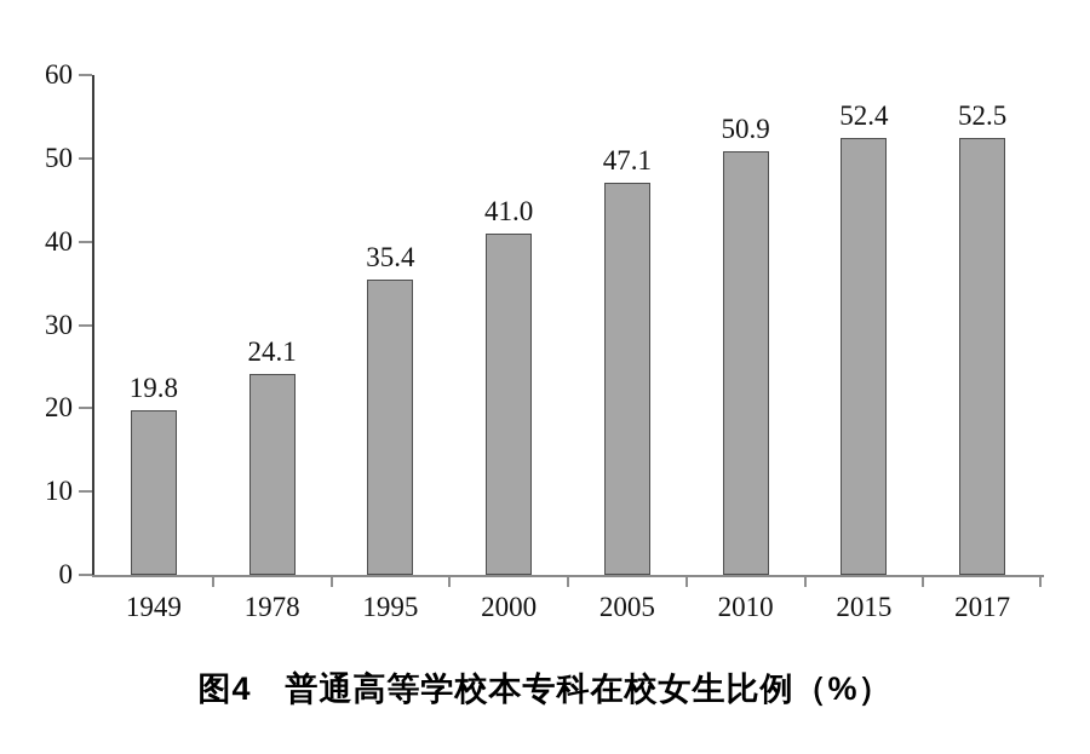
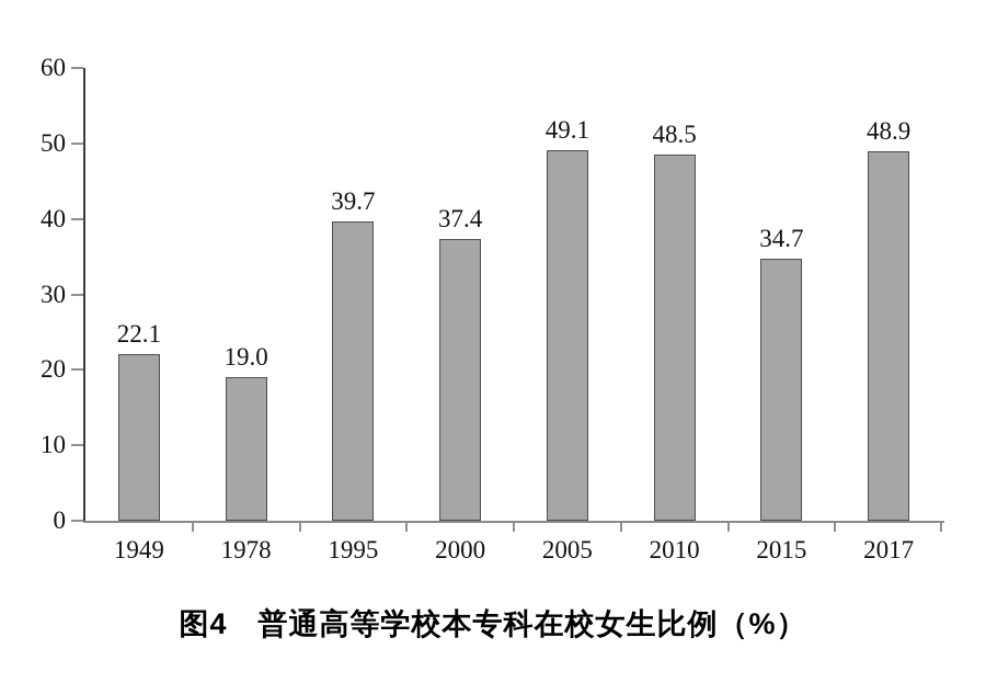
1949: 19.8 -> 22.1
1978: 24.1 -> 19.0
1995: 35.4 -> 39.7
2000: 41.0 -> 37.4
2005: 47.1 -> 49.1
2010: 50.9 -> 48.5
2015: 52.4 -> 34.7
2017: 52.5 -> 48.9
